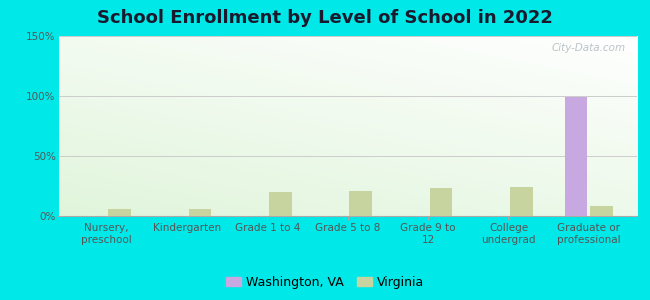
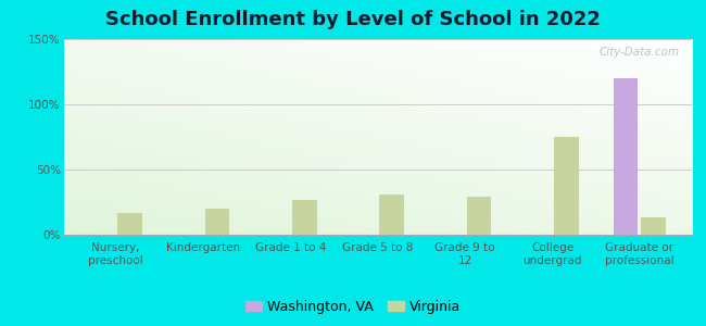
Virginia/Nursery, preschool: 6% -> 17%
Virginia/Kindergarten: 6% -> 20%
Virginia/Grade 1 to 4: 20% -> 27%
Virginia/Grade 5 to 8: 21% -> 31%
Virginia/Grade 9 to 12: 23% -> 29%
Virginia/College undergrad: 24% -> 75%
Washington, VA/Graduate or professional: 100% -> 120%
Virginia/Graduate or professional: 8% -> 13%
